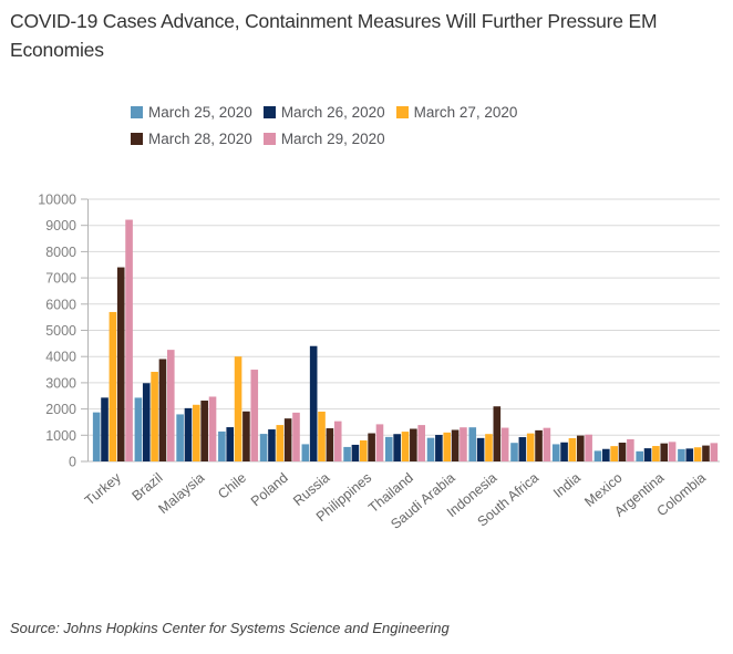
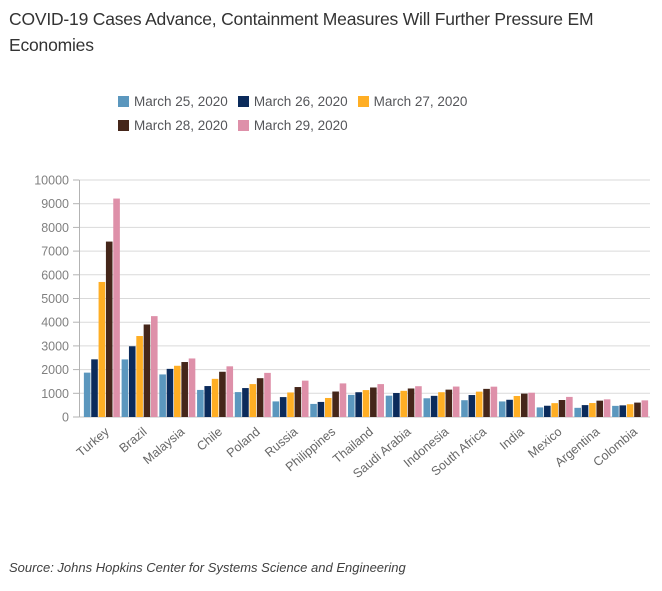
March 27, 2020/Chile: 4000 -> 1600
March 29, 2020/Chile: 3500 -> 2100
March 26, 2020/Russia: 4400 -> 800
March 27, 2020/Russia: 1900 -> 1000
March 25, 2020/Indonesia: 1300 -> 800
March 28, 2020/Indonesia: 2100 -> 1200
